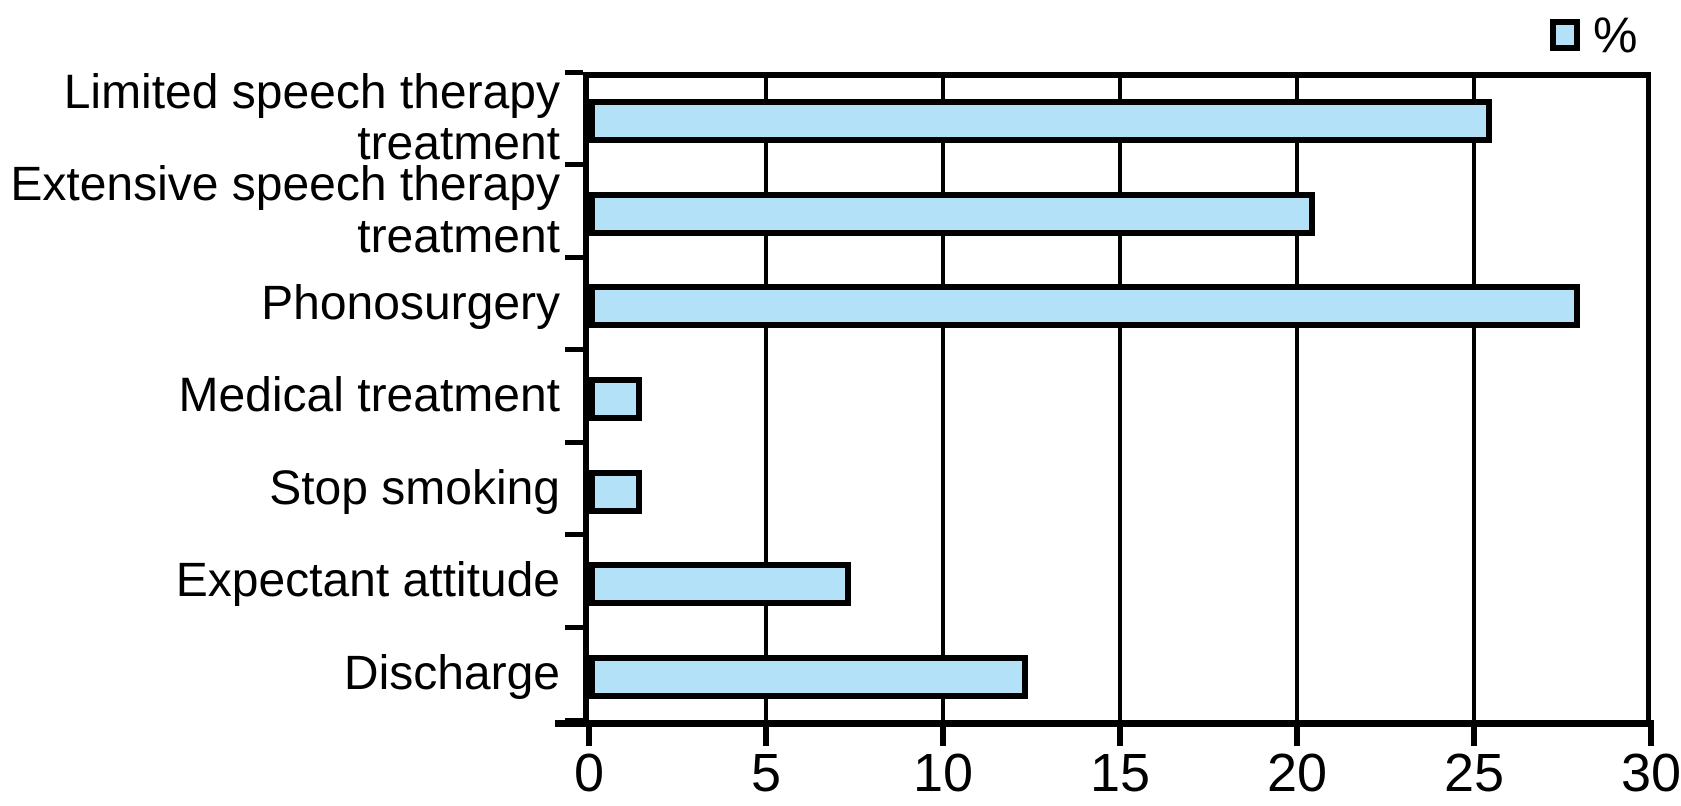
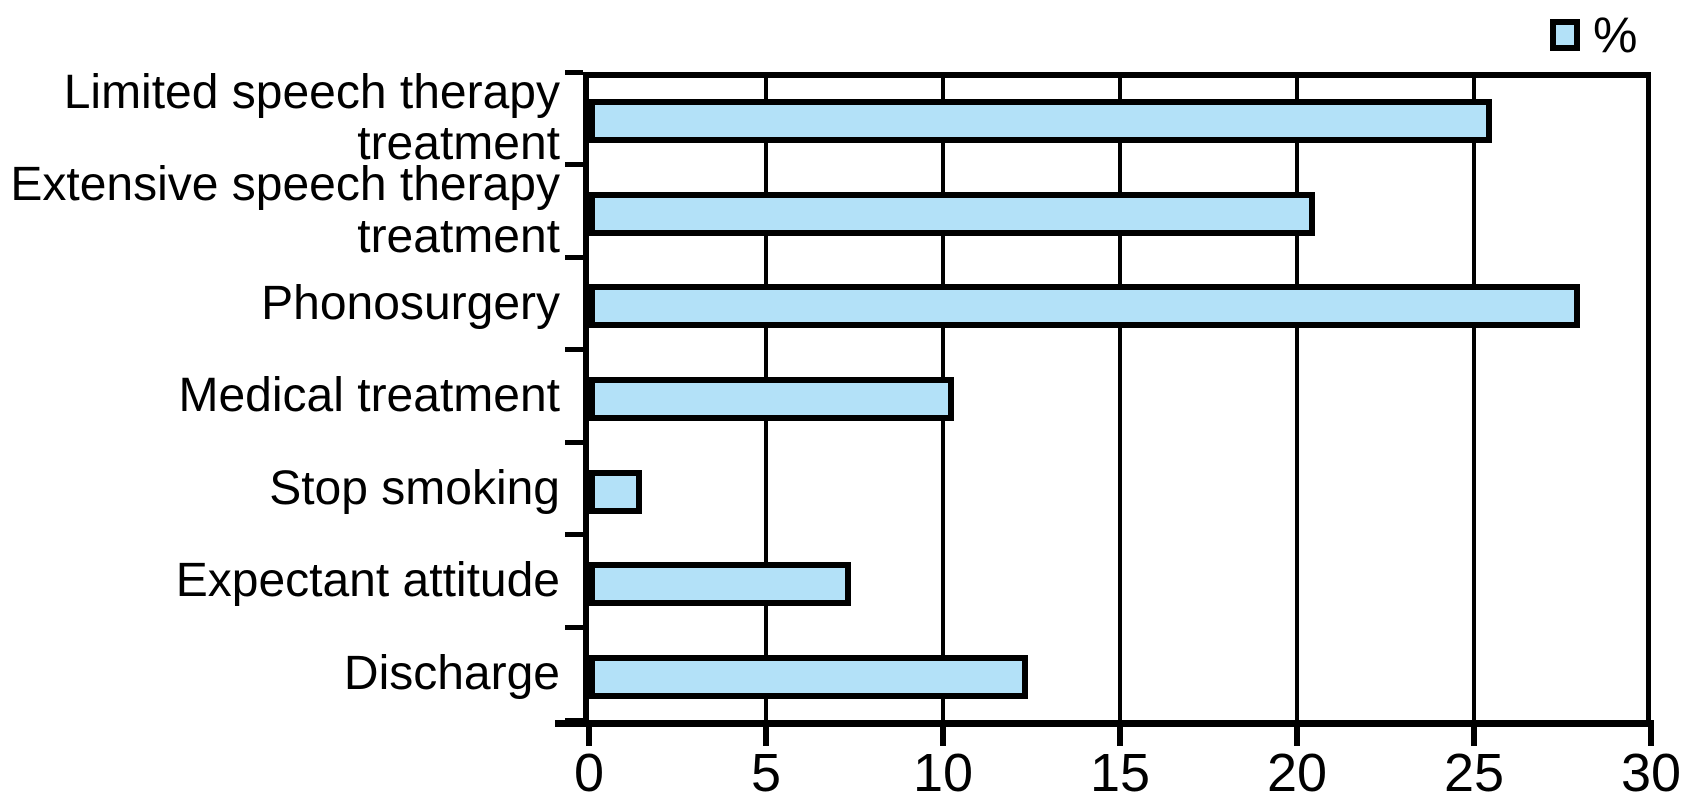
Medical treatment: 1.5 -> 10.3
